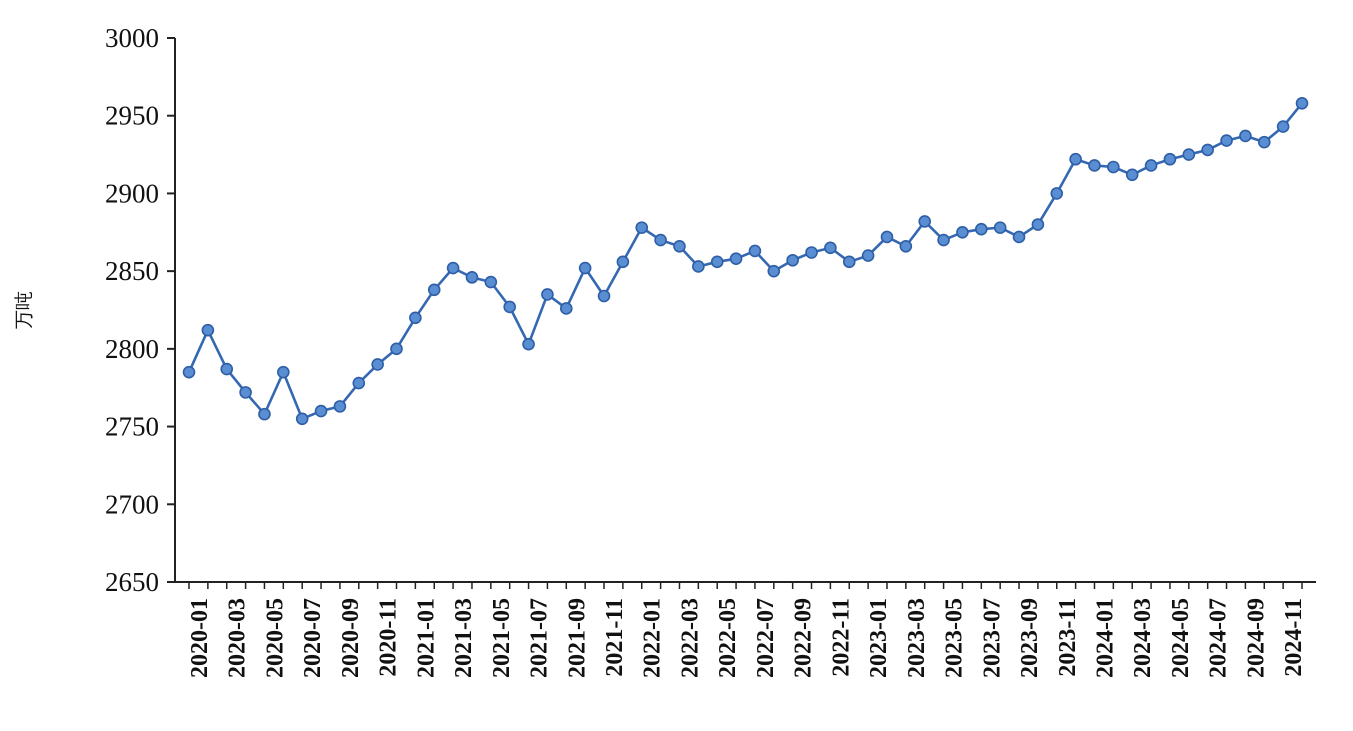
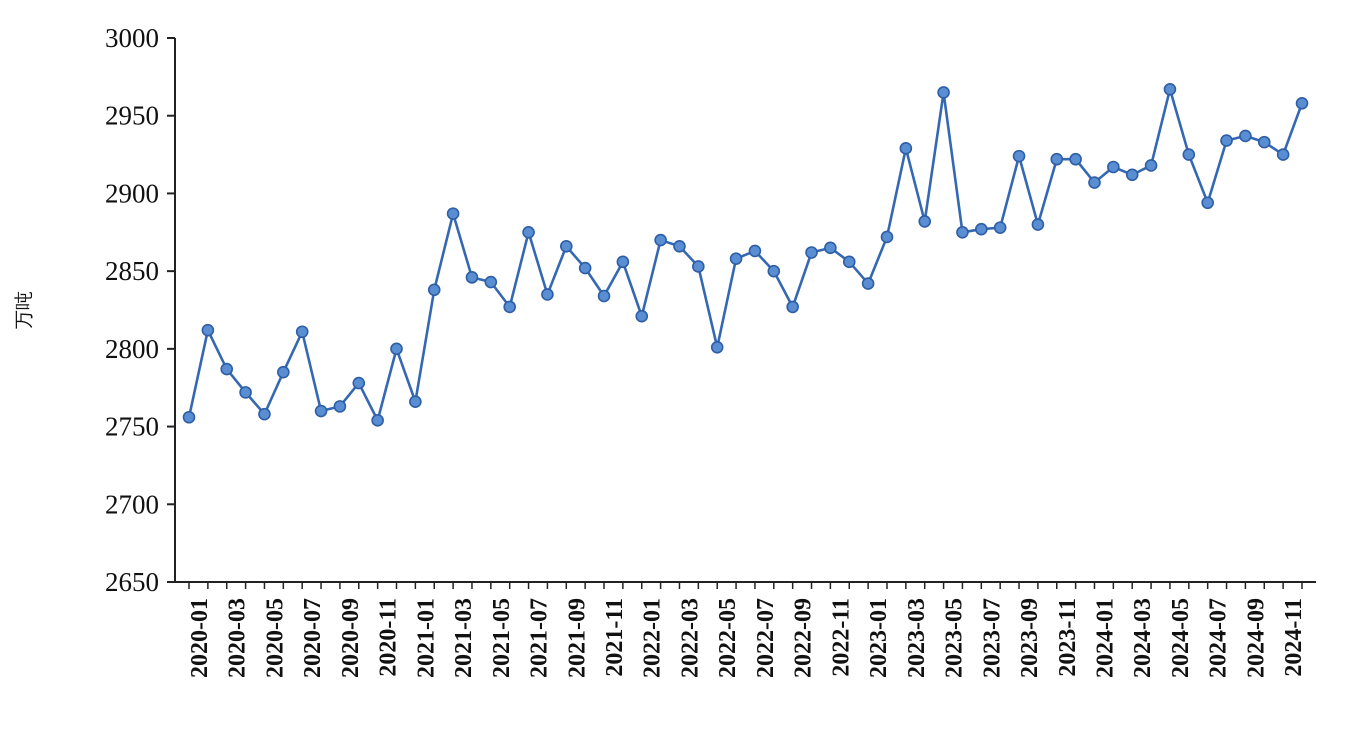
2020-01: 2785 -> 2756
2020-07: 2755 -> 2811
2020-11: 2790 -> 2754
2021-01: 2820 -> 2766
2021-03: 2852 -> 2887
2021-07: 2803 -> 2875
2021-09: 2826 -> 2866
2022-01: 2878 -> 2821
2022-05: 2856 -> 2801
2022-09: 2857 -> 2827
2023-01: 2860 -> 2842
2023-03: 2866 -> 2929
2023-05: 2870 -> 2965
2023-09: 2872 -> 2924
2023-11: 2900 -> 2922
2024-01: 2918 -> 2907
2024-05: 2922 -> 2967
2024-07: 2928 -> 2894
2024-11: 2943 -> 2925
